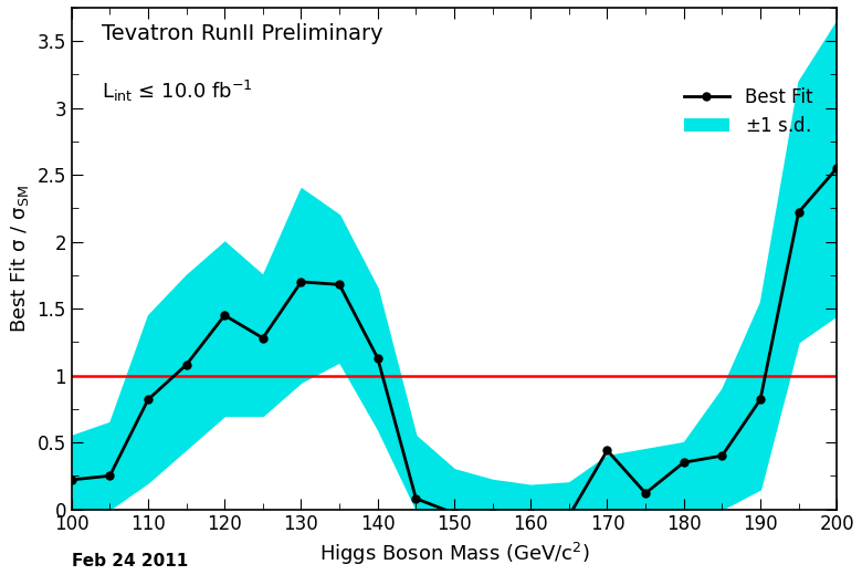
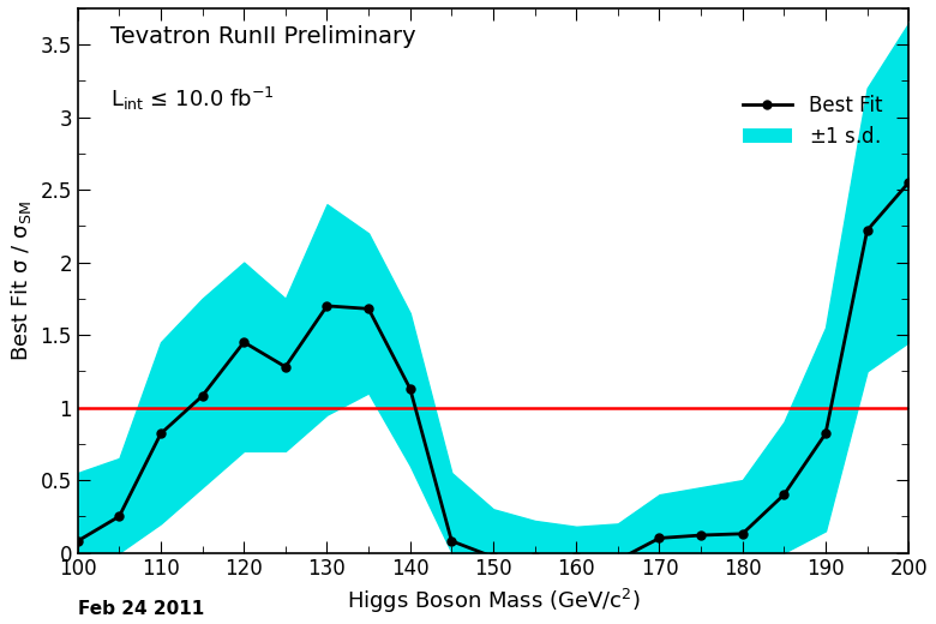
Best Fit/100: 0.22 -> 0.08
Best Fit/170: 0.44 -> 0.10
Best Fit/180: 0.35 -> 0.13
